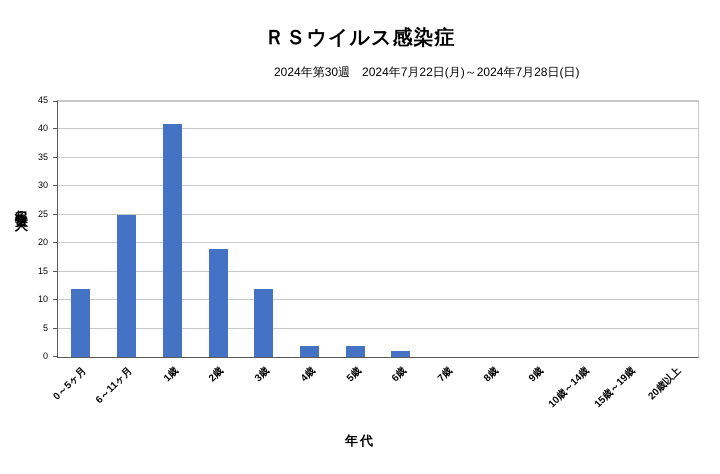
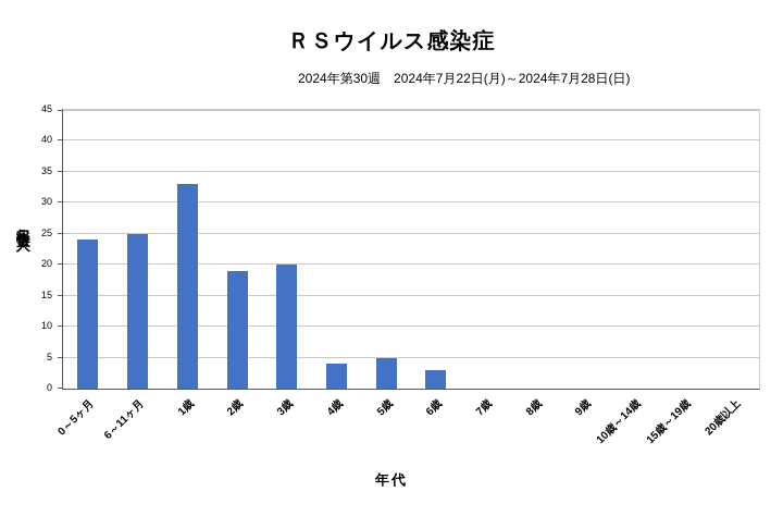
0～5ヶ月: 12 -> 24
1歳: 41 -> 33
3歳: 12 -> 20
4歳: 2 -> 4
5歳: 2 -> 5
6歳: 1 -> 3
